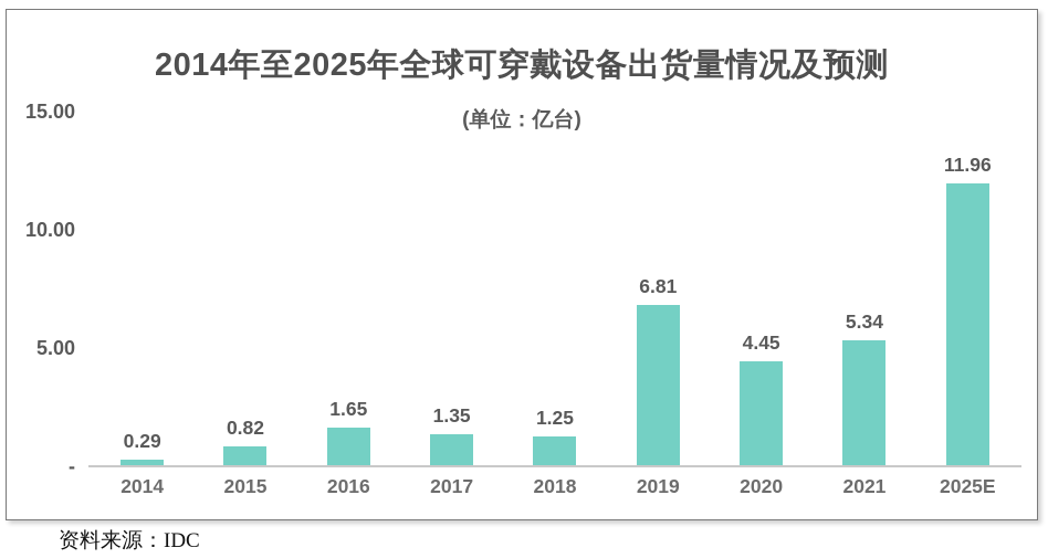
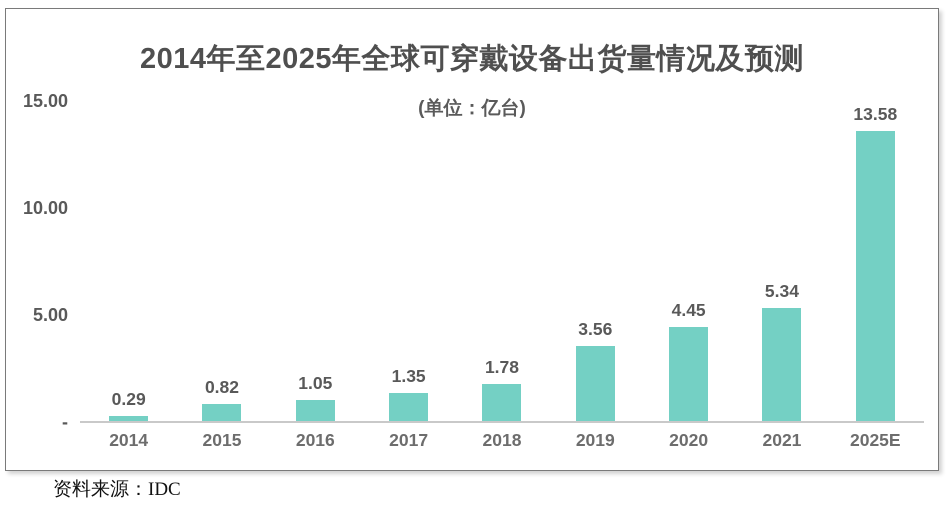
2016: 1.65 -> 1.05
2018: 1.25 -> 1.78
2019: 6.81 -> 3.56
2025E: 11.96 -> 13.58
